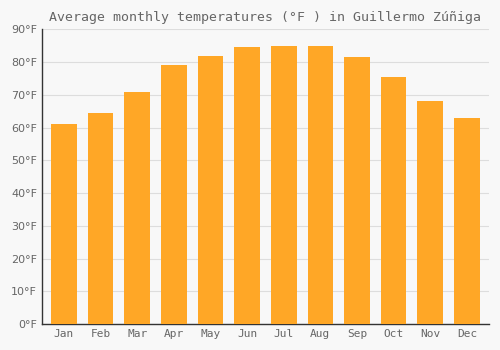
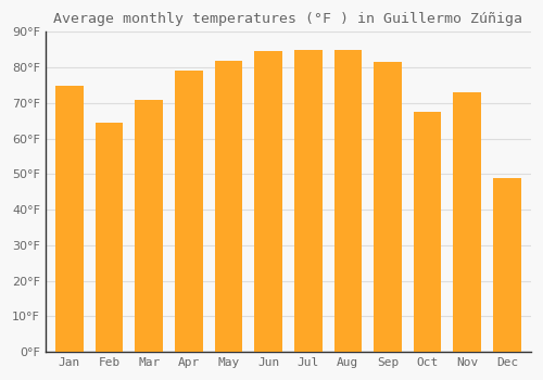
Jan: 61.0°F -> 75.0°F
Oct: 75.5°F -> 67.5°F
Nov: 68.0°F -> 73.0°F
Dec: 63.0°F -> 49.0°F
